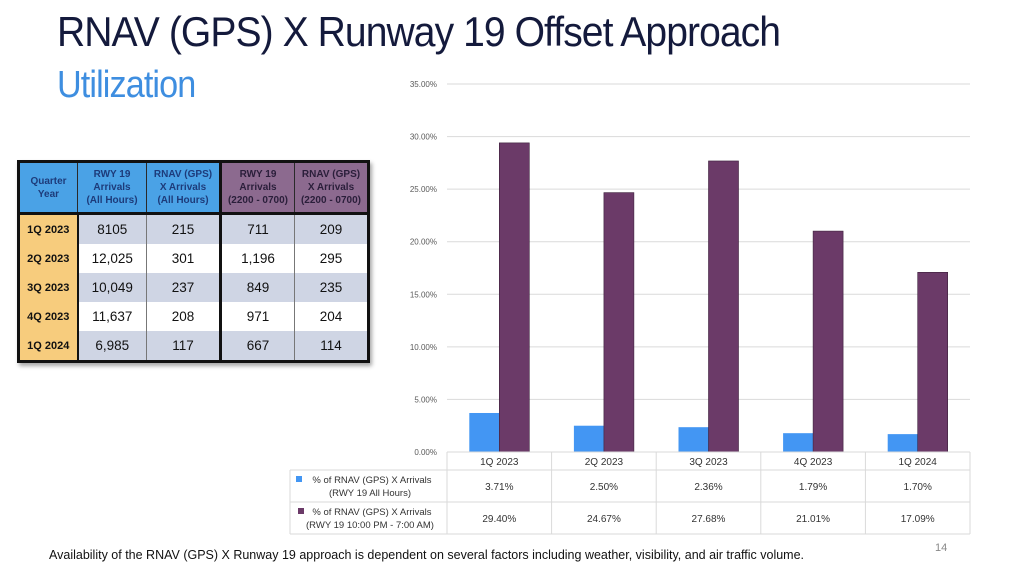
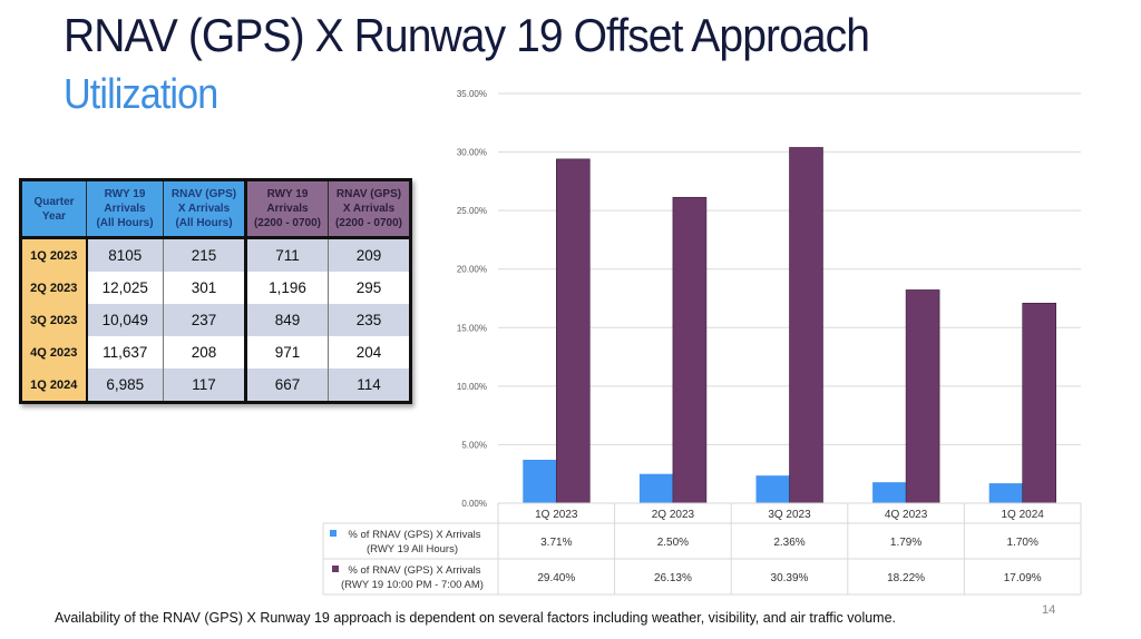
% of RNAV (GPS) X Arrivals (RWY 19 10:00 PM - 7:00 AM)/2Q 2023: 24.67% -> 26.13%
% of RNAV (GPS) X Arrivals (RWY 19 10:00 PM - 7:00 AM)/3Q 2023: 27.68% -> 30.39%
% of RNAV (GPS) X Arrivals (RWY 19 10:00 PM - 7:00 AM)/4Q 2023: 21.01% -> 18.22%
